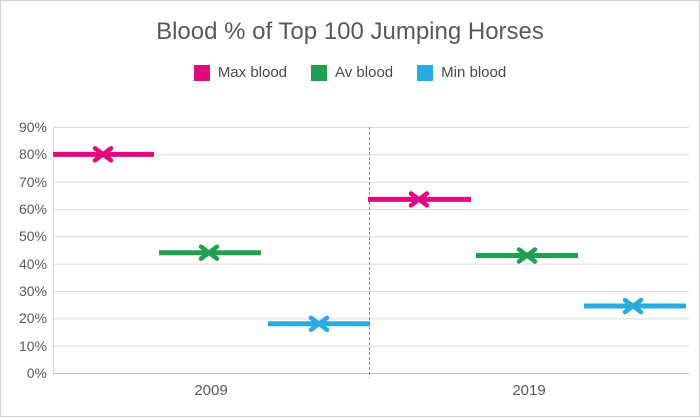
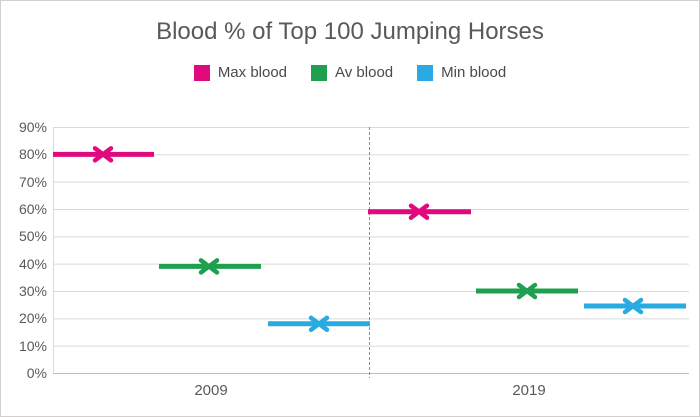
Av blood/2009: 44% -> 39%
Max blood/2019: 64% -> 59%
Av blood/2019: 43% -> 30%
